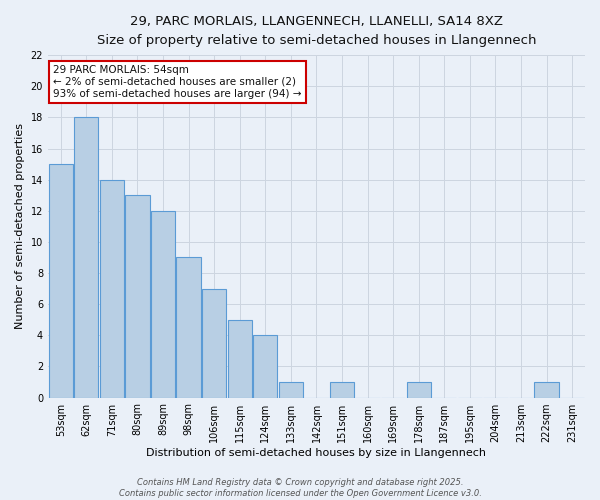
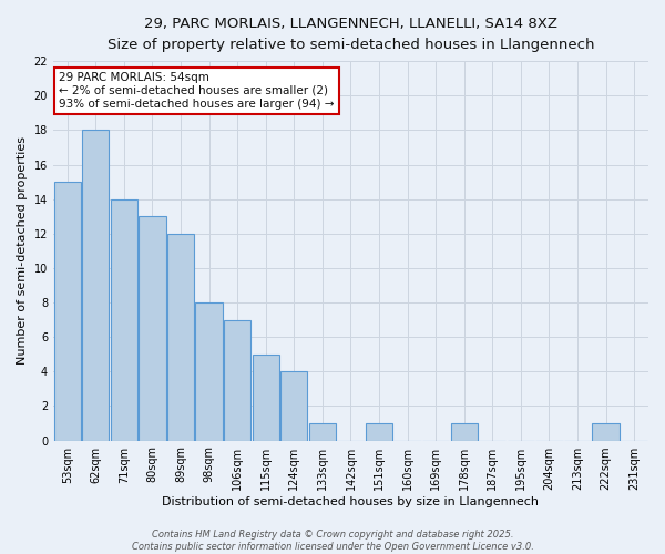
98sqm: 9 -> 8
